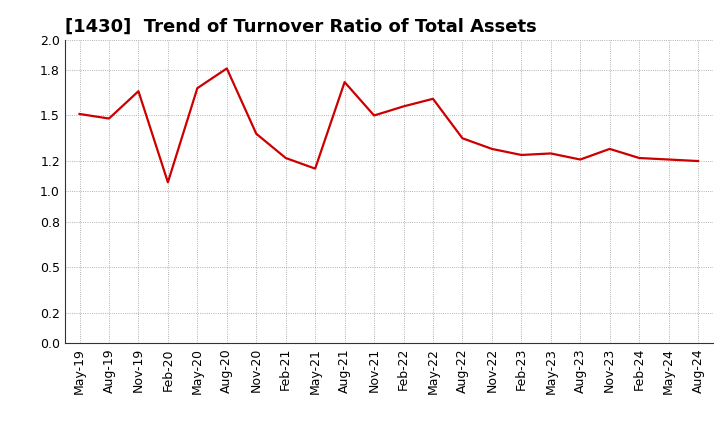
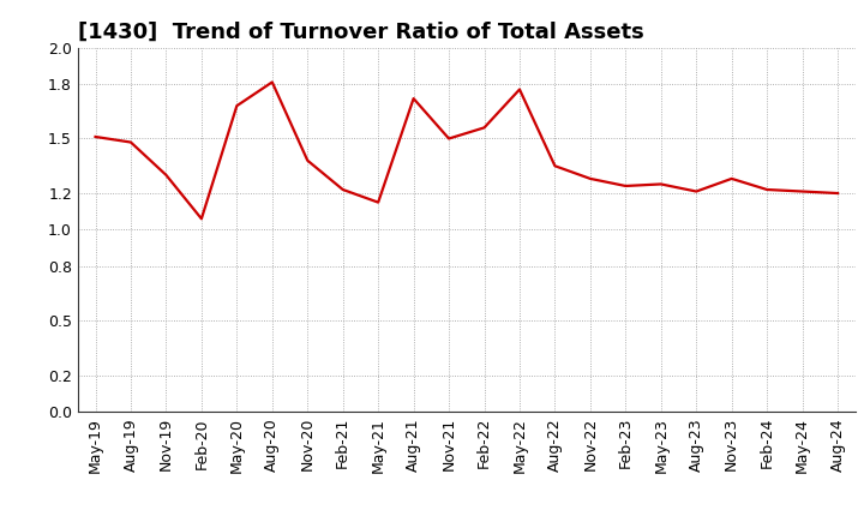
Nov-19: 1.66 -> 1.30
May-22: 1.61 -> 1.77
